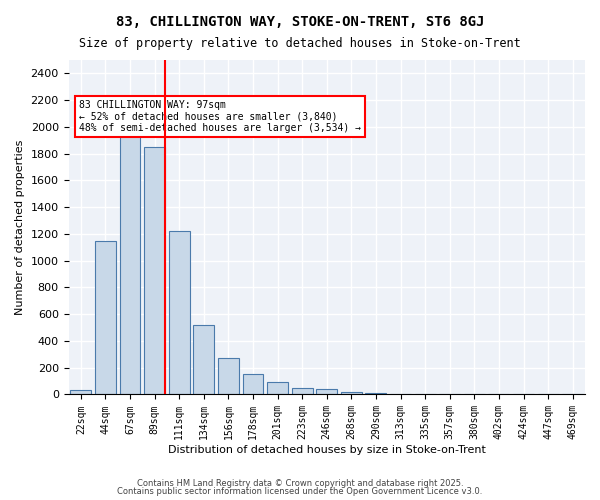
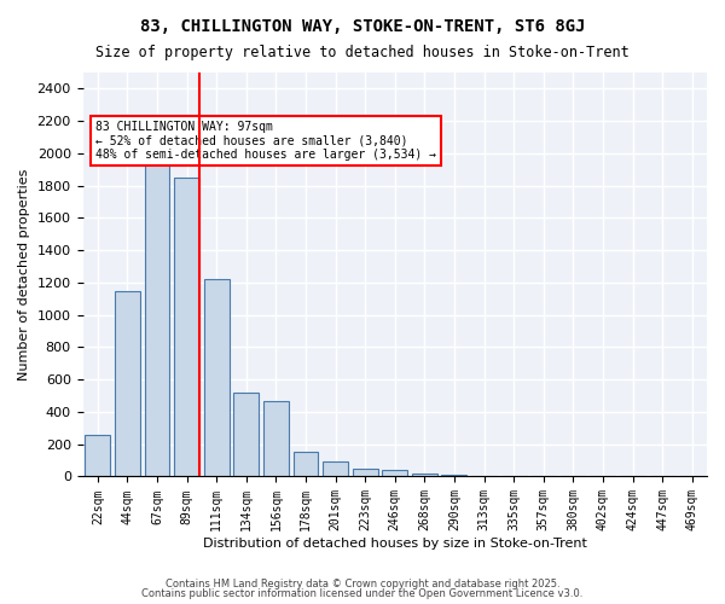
22sqm: 30 -> 260
156sqm: 270 -> 470
